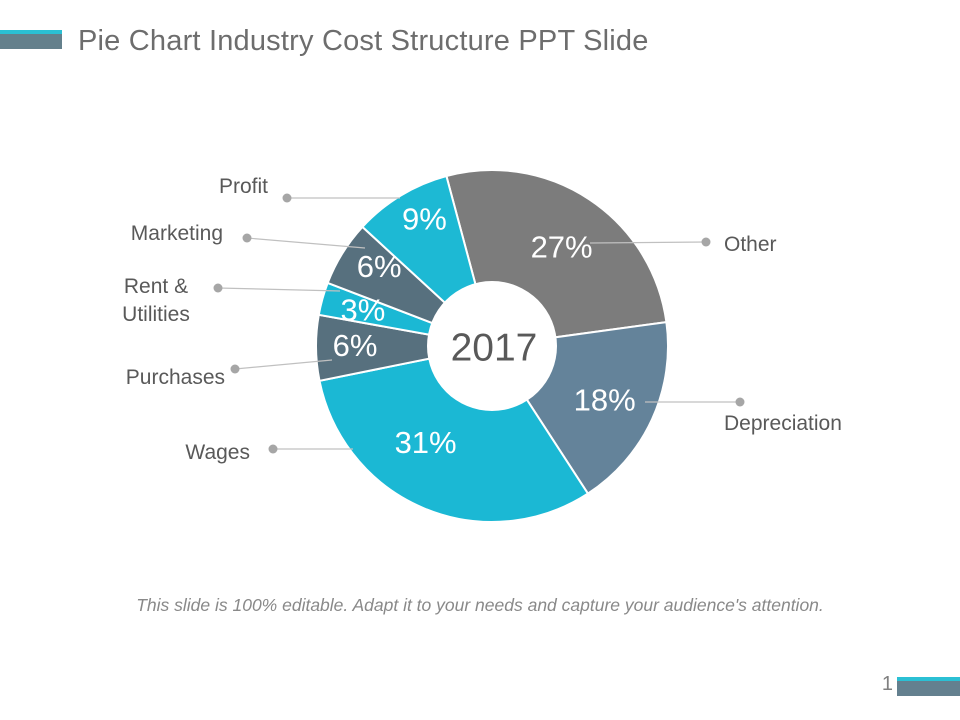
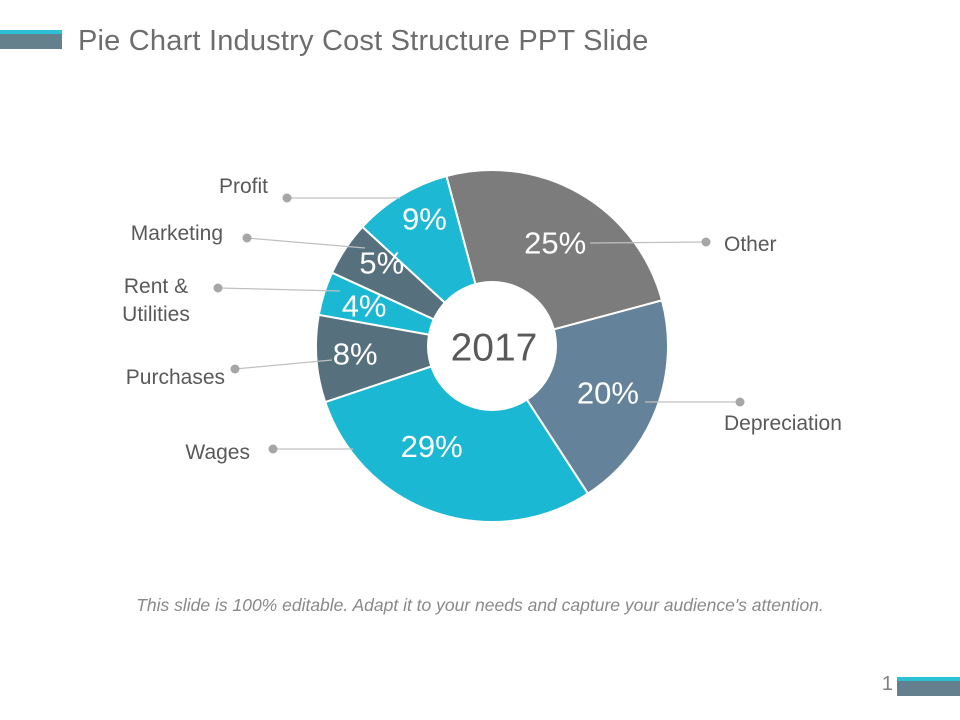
Other: 27% -> 25%
Depreciation: 18% -> 20%
Wages: 31% -> 29%
Purchases: 6% -> 8%
Rent & Utilities: 3% -> 4%
Marketing: 6% -> 5%
